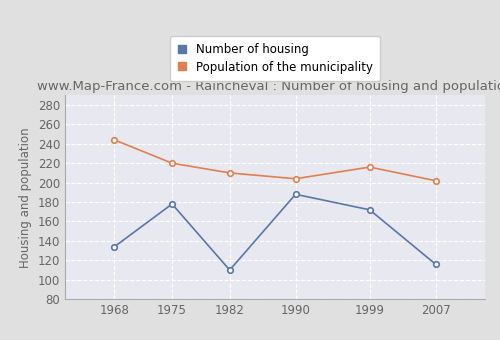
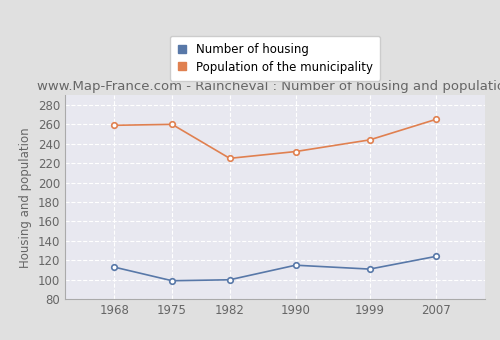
Number of housing/1968: 134 -> 113
Population of the municipality/1968: 244 -> 259
Number of housing/1975: 178 -> 99
Population of the municipality/1975: 220 -> 260
Number of housing/1982: 110 -> 100
Population of the municipality/1982: 210 -> 225
Number of housing/1990: 188 -> 115
Population of the municipality/1990: 204 -> 232
Number of housing/1999: 172 -> 111
Population of the municipality/1999: 216 -> 244
Number of housing/2007: 116 -> 124
Population of the municipality/2007: 202 -> 265
